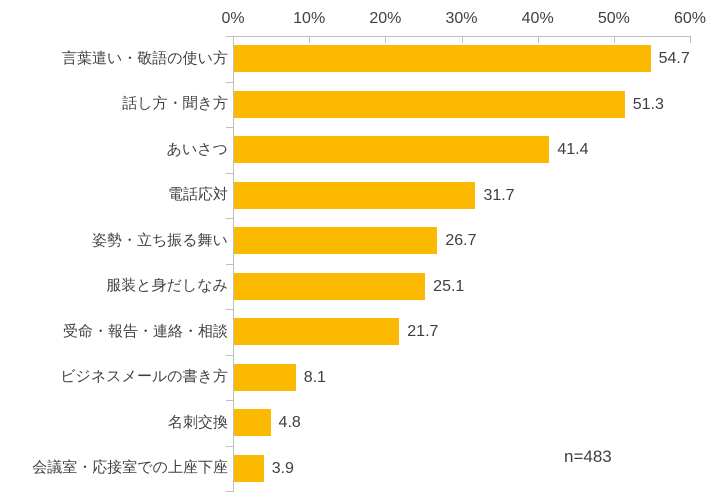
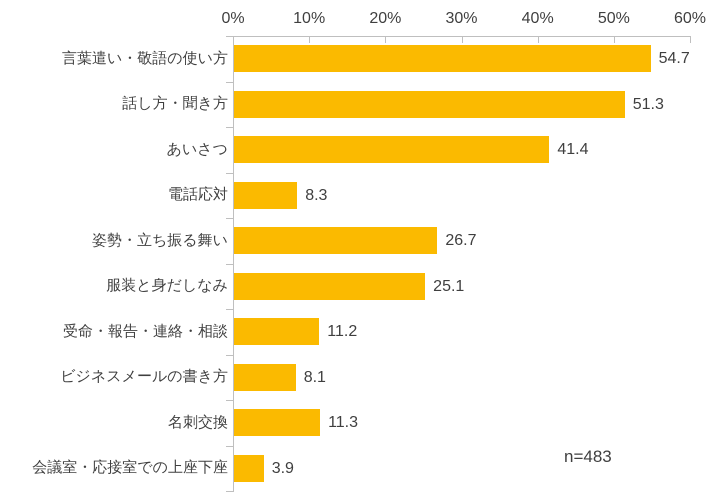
電話応対: 31.7 -> 8.3
受命・報告・連絡・相談: 21.7 -> 11.2
名刺交換: 4.8 -> 11.3
